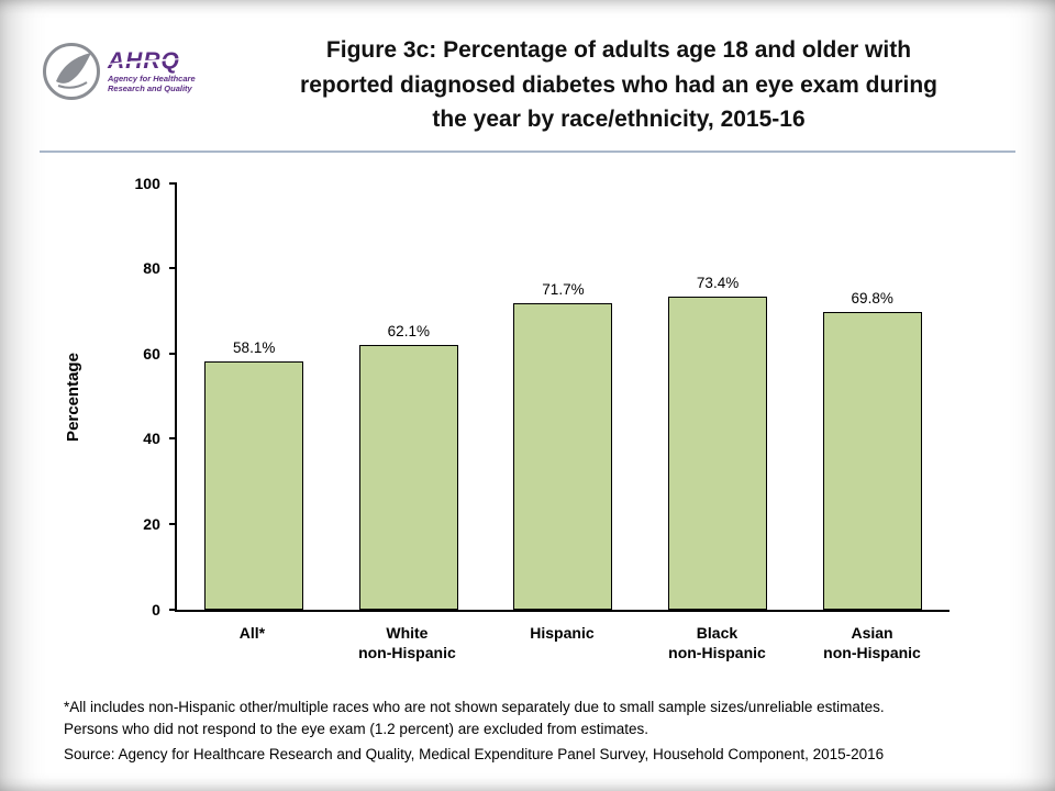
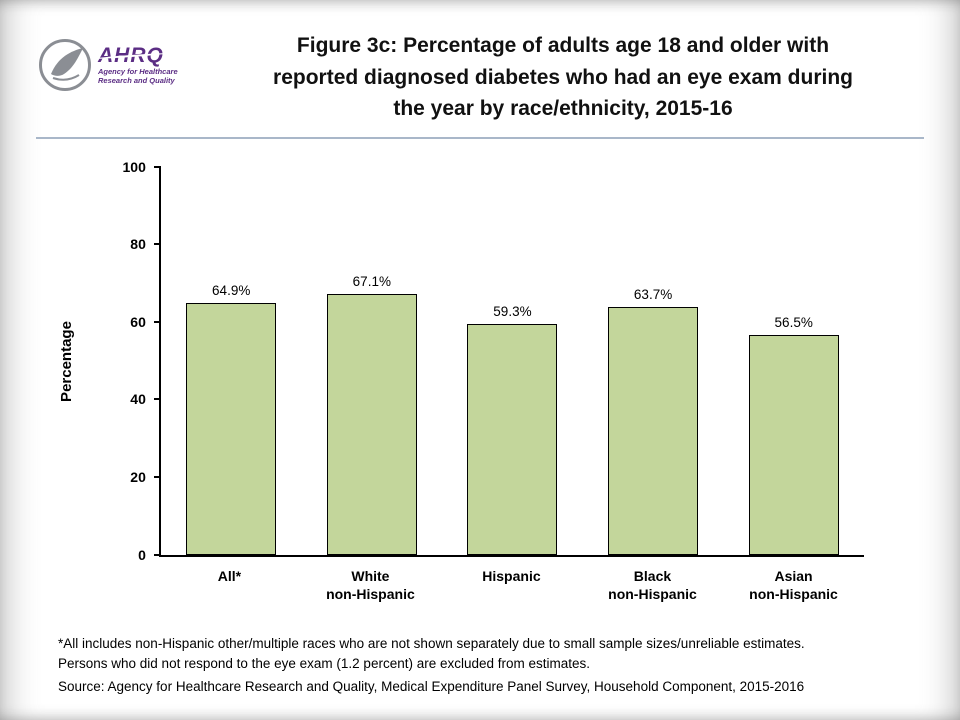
All*: 58.1% -> 64.9%
White non-Hispanic: 62.1% -> 67.1%
Hispanic: 71.7% -> 59.3%
Black non-Hispanic: 73.4% -> 63.7%
Asian non-Hispanic: 69.8% -> 56.5%
